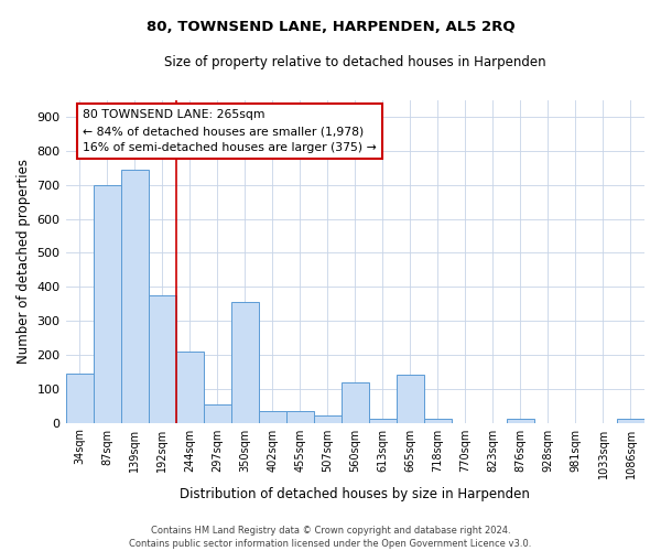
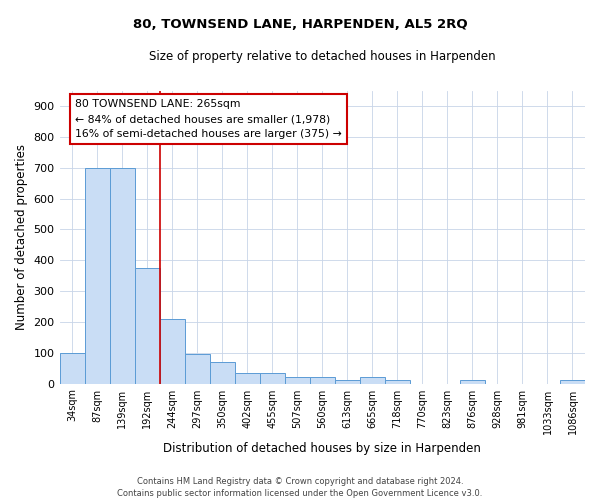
34sqm: 145 -> 100
139sqm: 745 -> 700
297sqm: 55 -> 95
350sqm: 355 -> 70
560sqm: 120 -> 20
665sqm: 140 -> 20
